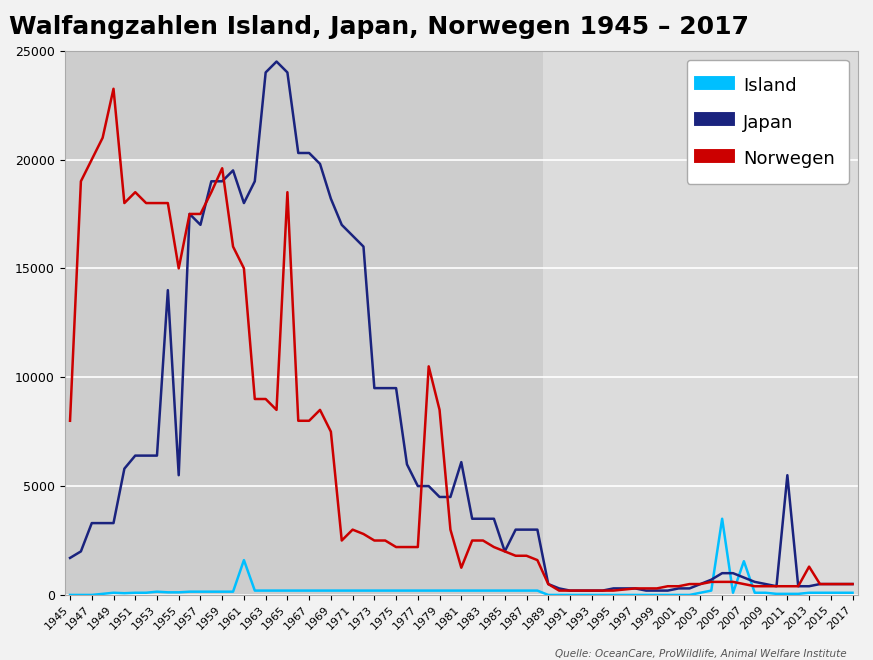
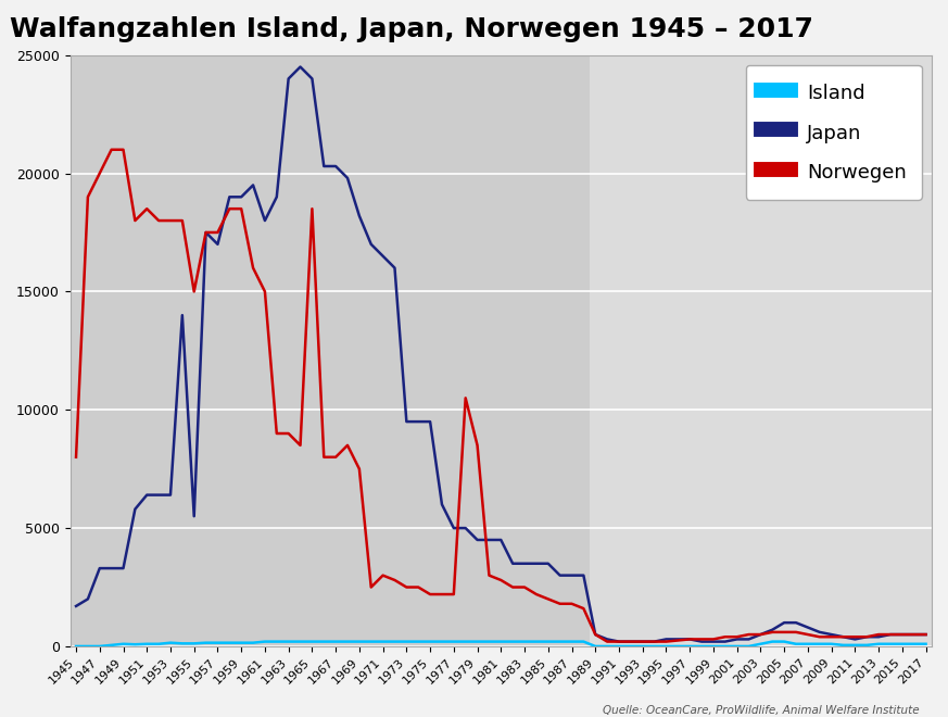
Norwegen/1949: 23250 -> 21000
Norwegen/1959: 19600 -> 18500
Island/1961: 1600 -> 200
Japan/1981: 6100 -> 4500
Norwegen/1981: 1250 -> 2800
Japan/1985: 2000 -> 3500
Island/2005: 3500 -> 200
Island/2007: 1550 -> 100
Japan/2011: 5500 -> 300
Norwegen/2013: 1300 -> 500
